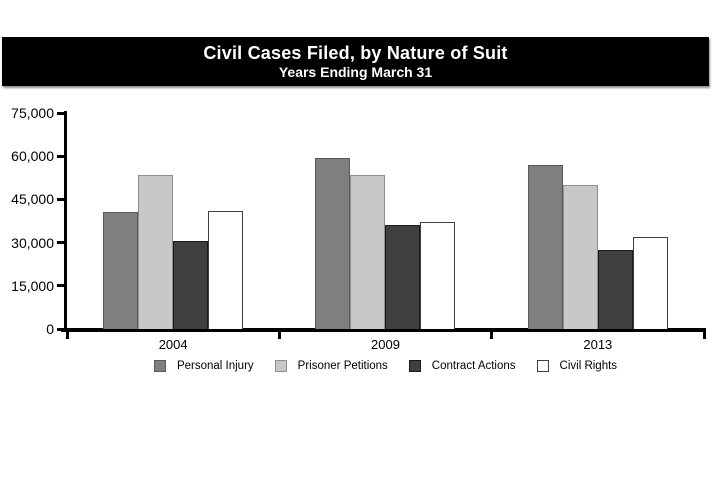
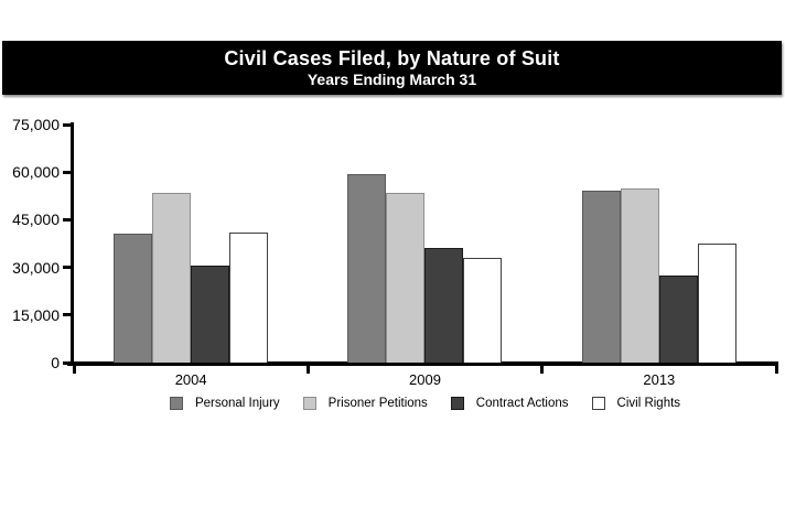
Civil Rights/2009: 37000 -> 33000
Personal Injury/2013: 57000 -> 54000
Prisoner Petitions/2013: 50000 -> 55000
Civil Rights/2013: 32000 -> 38000
